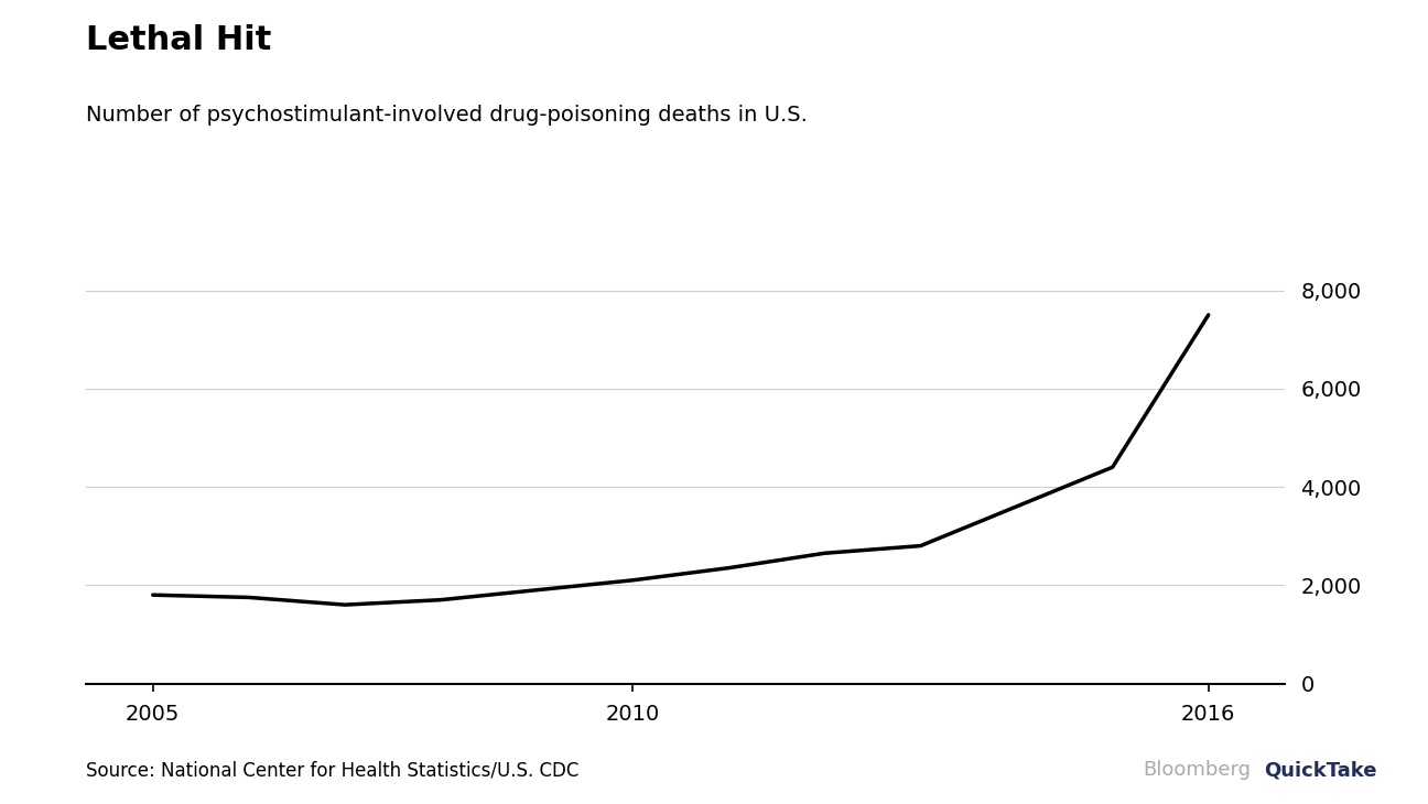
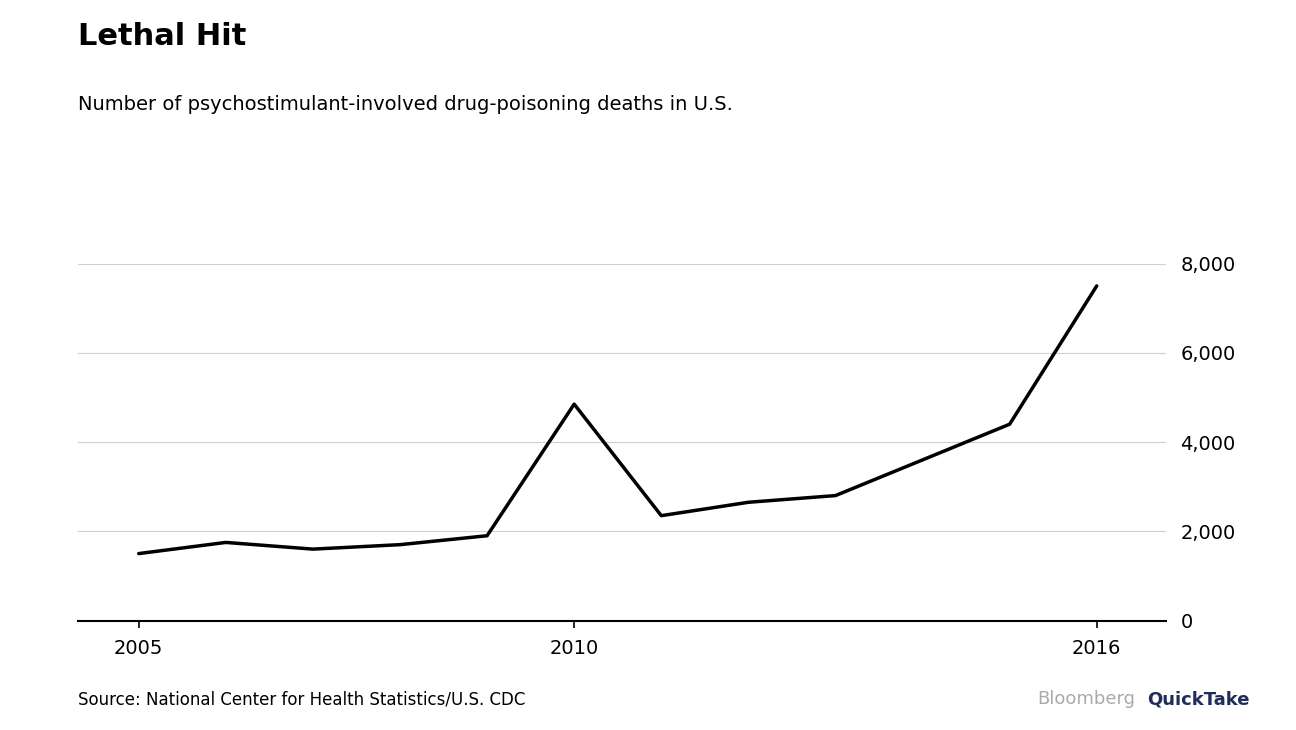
2005: 1,800 -> 1,500
2010: 2,100 -> 4,850
